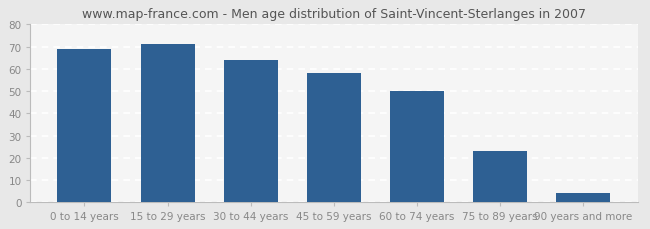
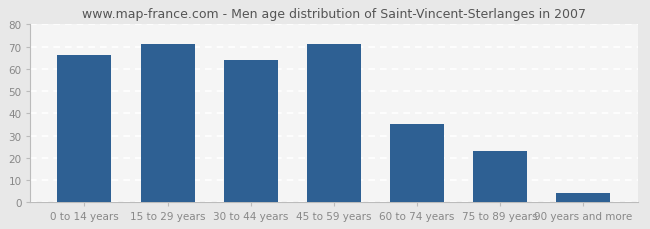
0 to 14 years: 69 -> 66
45 to 59 years: 58 -> 71
60 to 74 years: 50 -> 35
